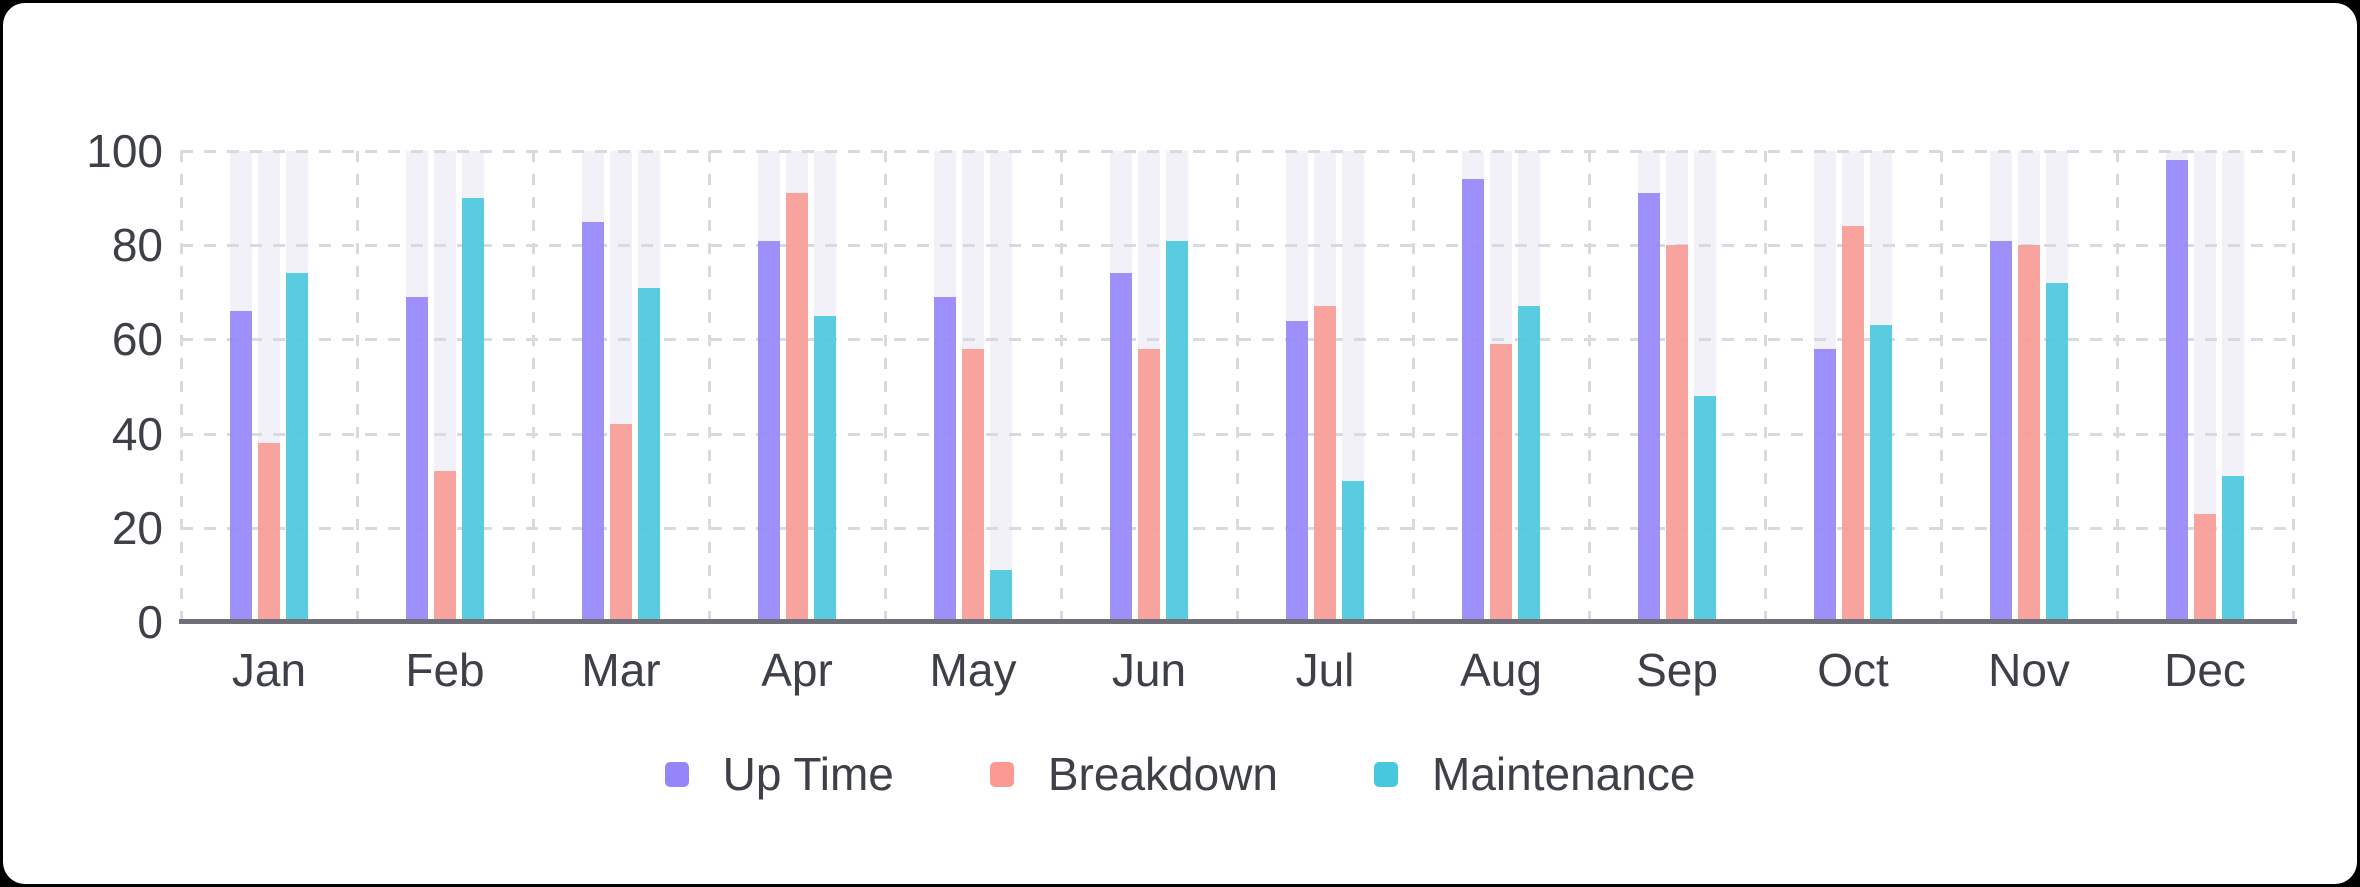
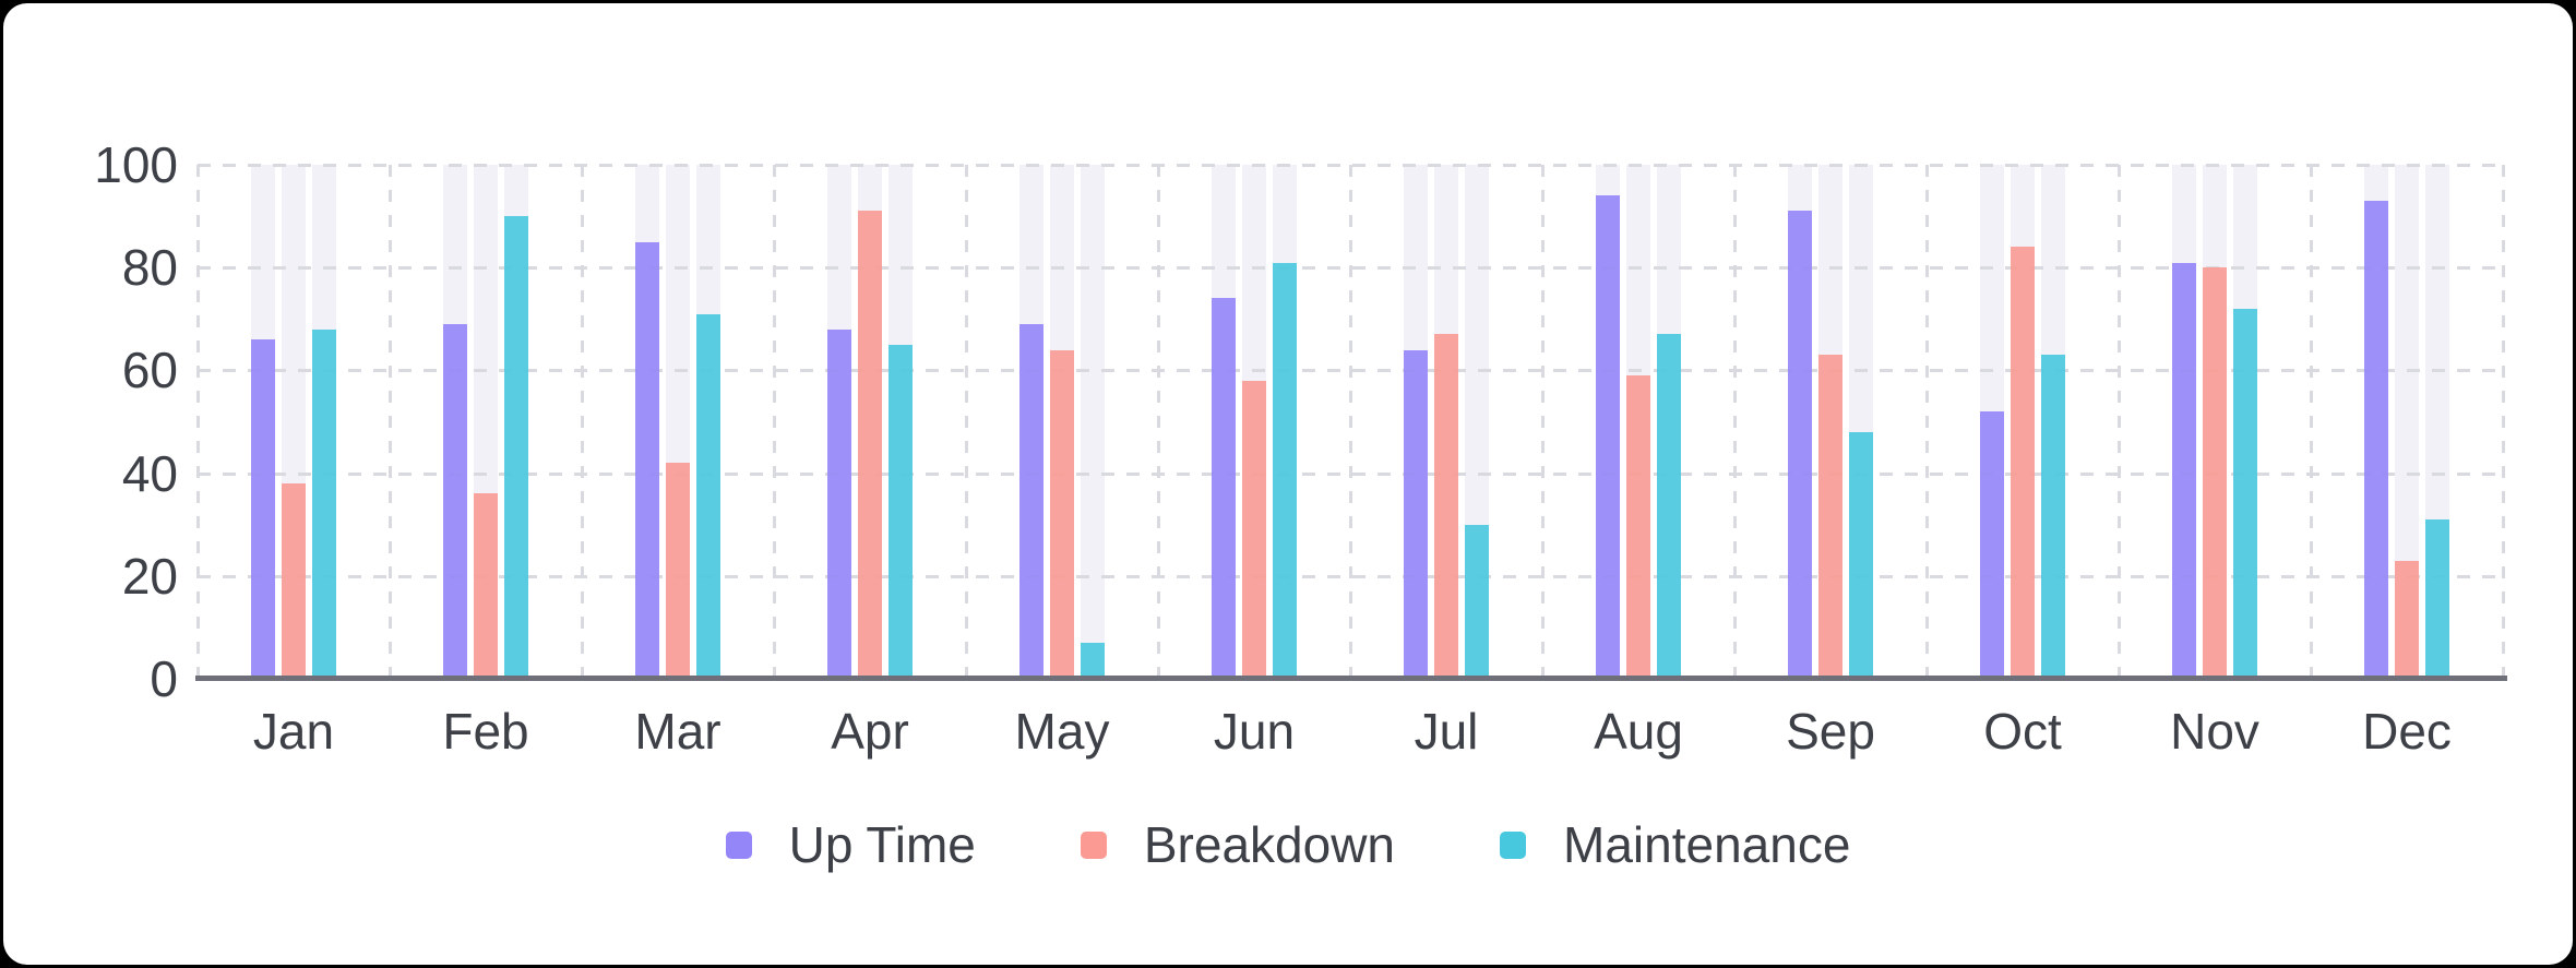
Maintenance/Jan: 74 -> 68
Breakdown/Feb: 32 -> 36
Up Time/Apr: 81 -> 68
Breakdown/May: 58 -> 64
Maintenance/May: 11 -> 7
Breakdown/Sep: 80 -> 63
Up Time/Oct: 58 -> 52
Up Time/Dec: 98 -> 93
